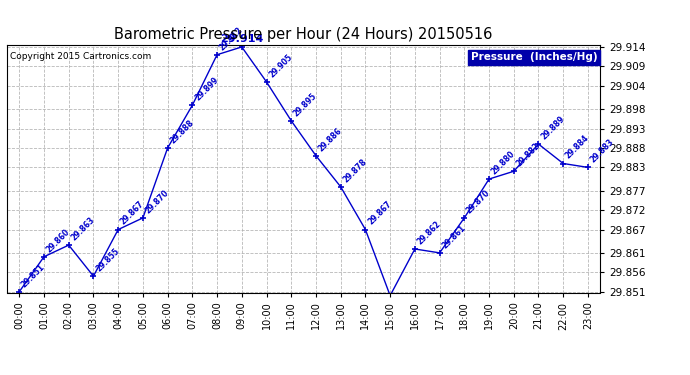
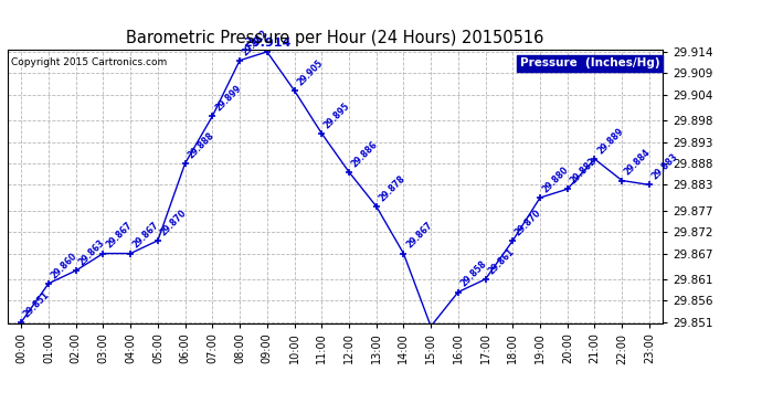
03:00: 29.855 -> 29.867
16:00: 29.862 -> 29.858
